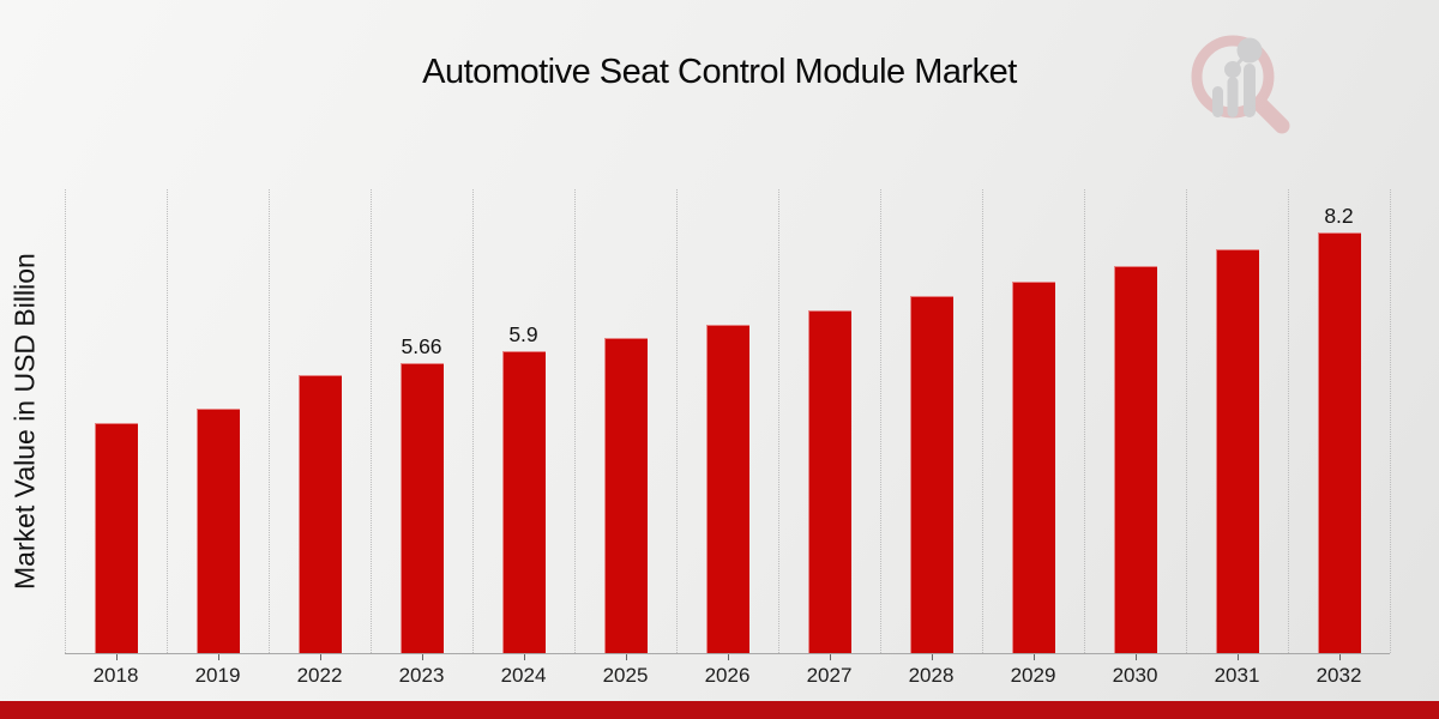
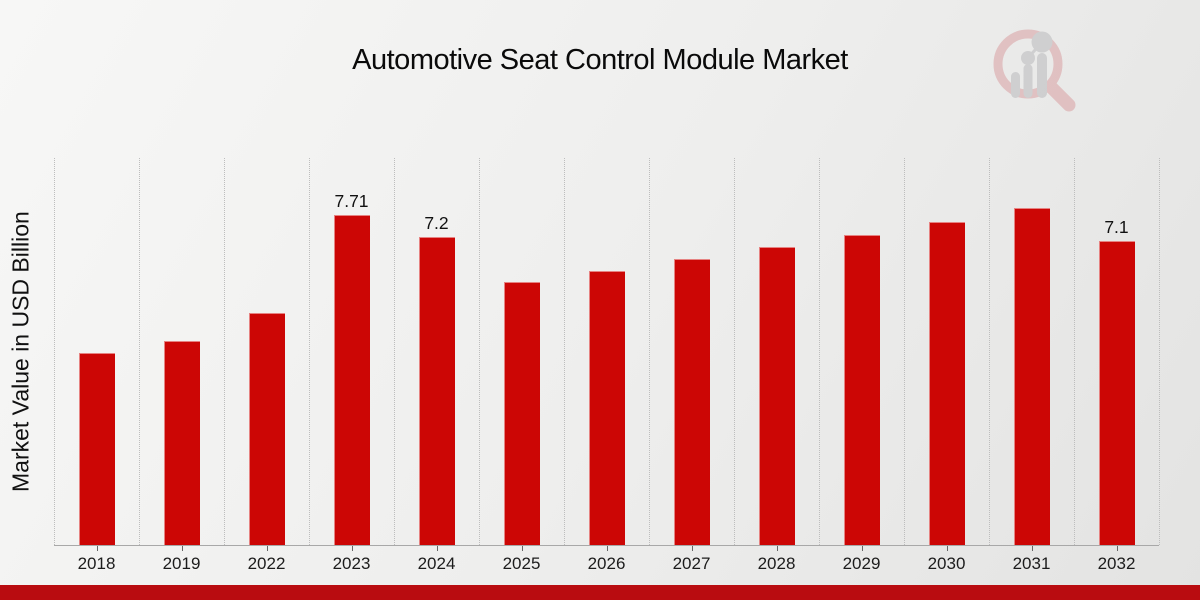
2023: 5.66 -> 7.71
2024: 5.9 -> 7.2
2032: 8.2 -> 7.1
